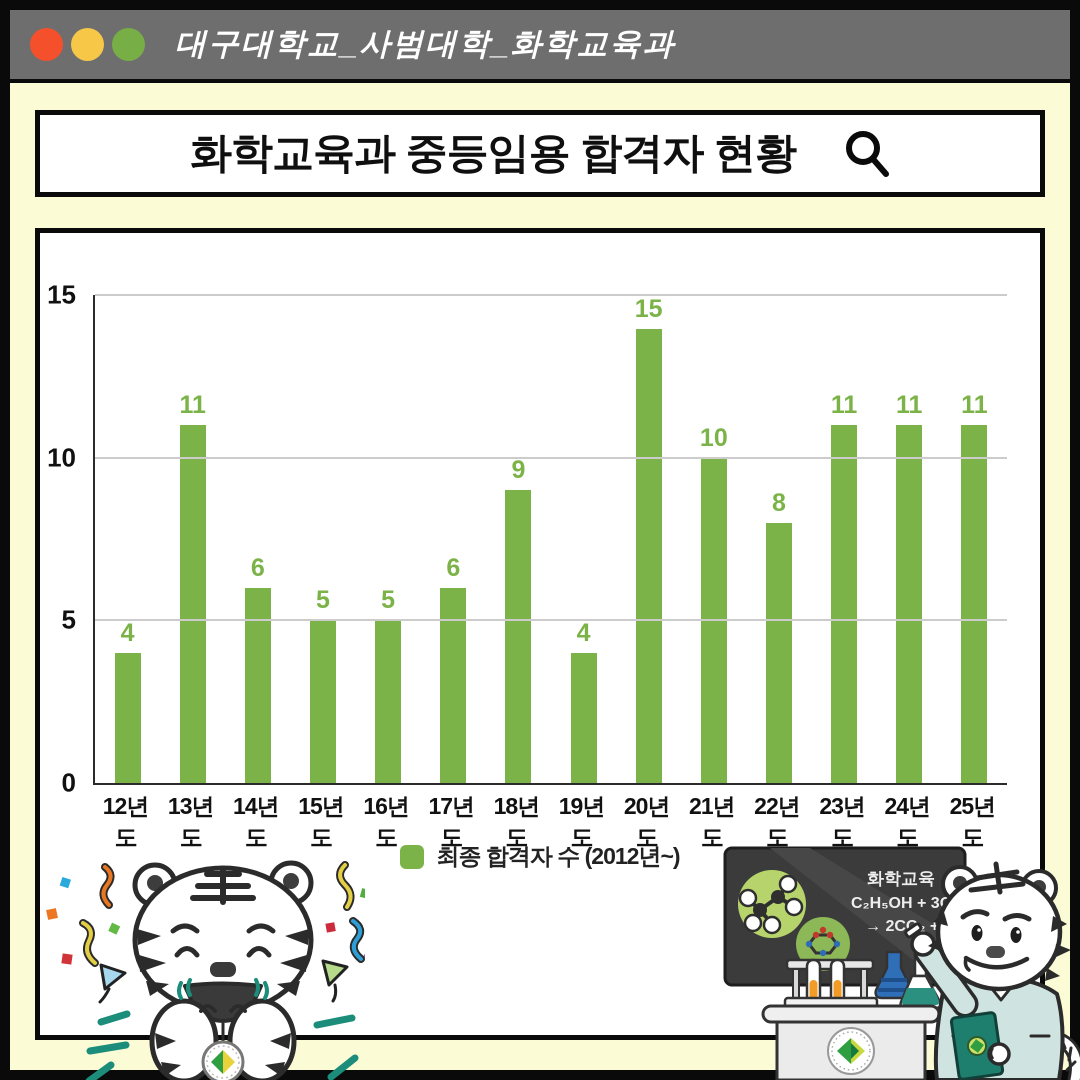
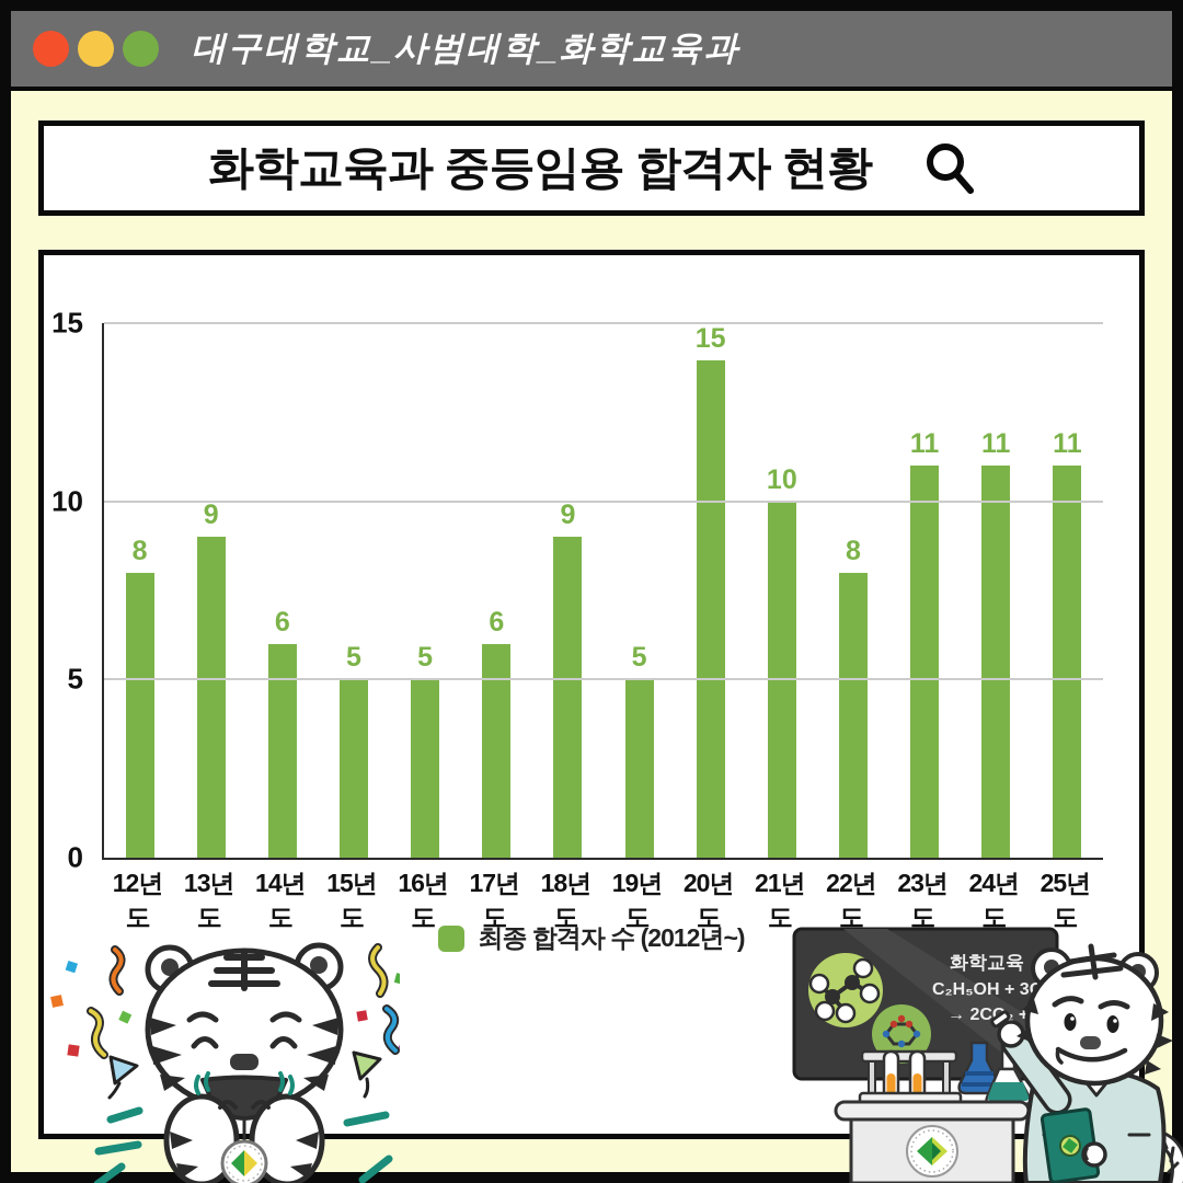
12년도: 4 -> 8
13년도: 11 -> 9
19년도: 4 -> 5
